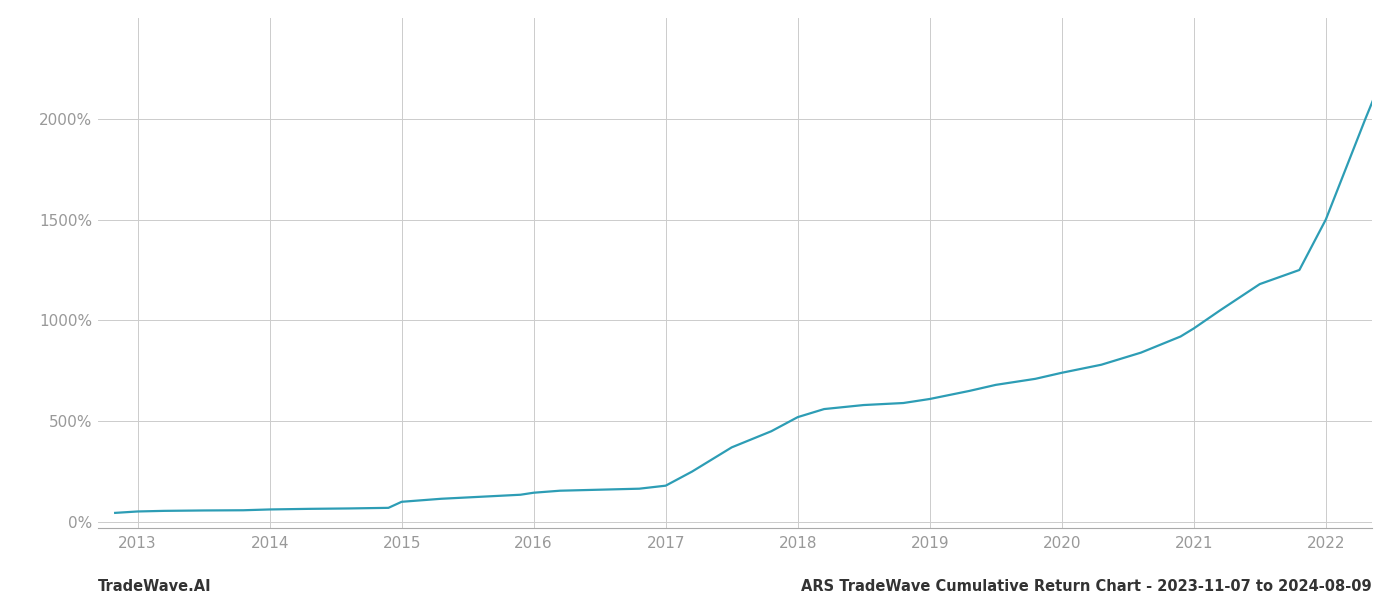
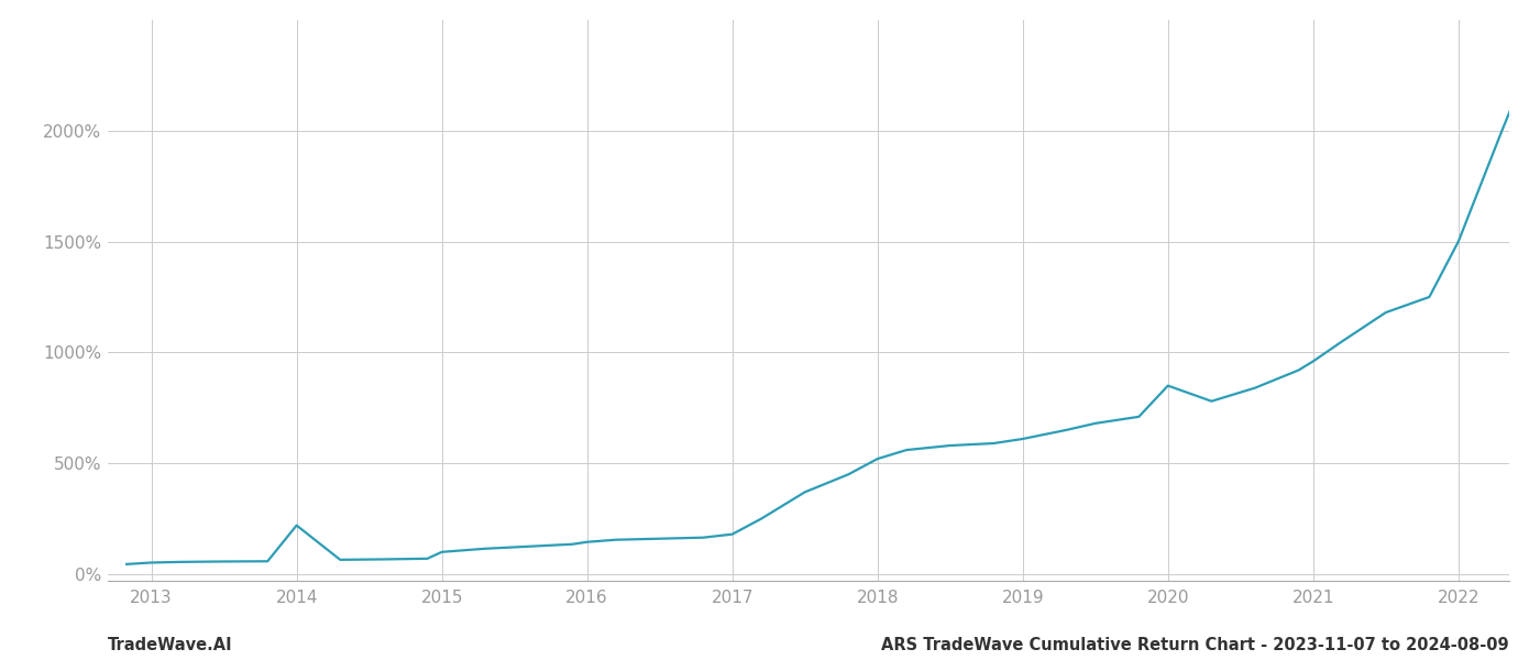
2014: 62% -> 220%
2020: 740% -> 850%
